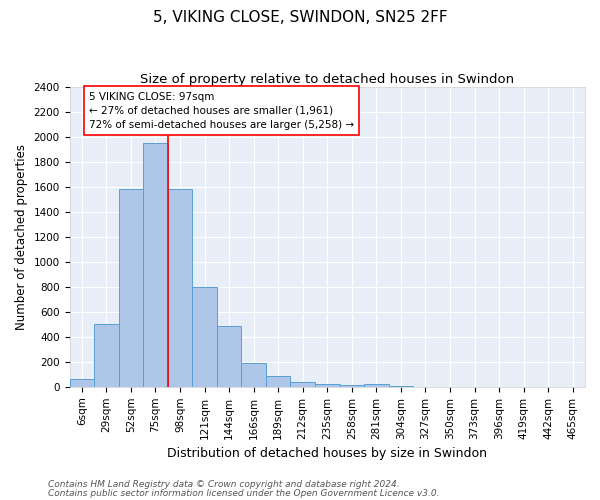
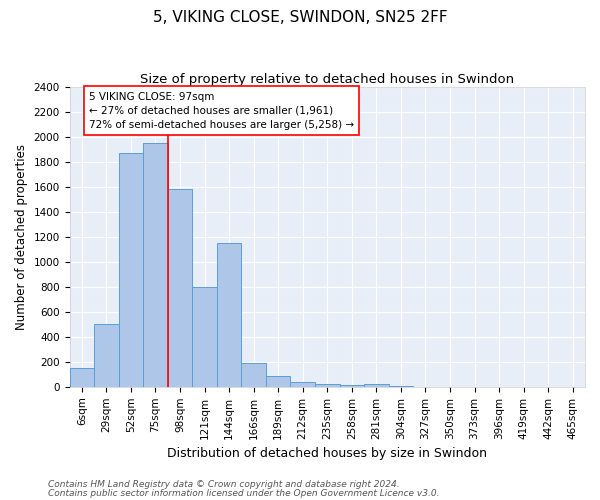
6sqm: 60 -> 150
52sqm: 1580 -> 1870
144sqm: 490 -> 1150
